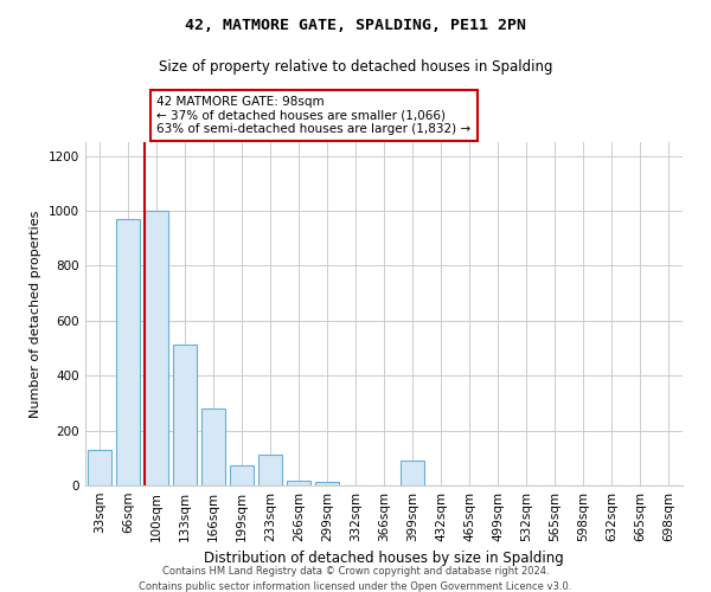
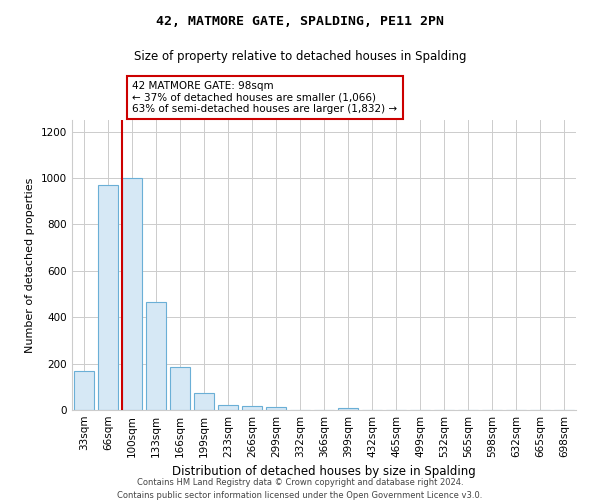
33sqm: 130 -> 170
133sqm: 515 -> 465
166sqm: 280 -> 185
233sqm: 110 -> 23
399sqm: 90 -> 10
